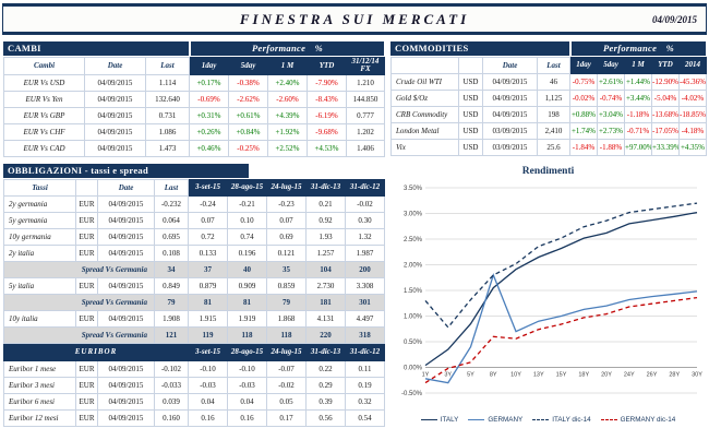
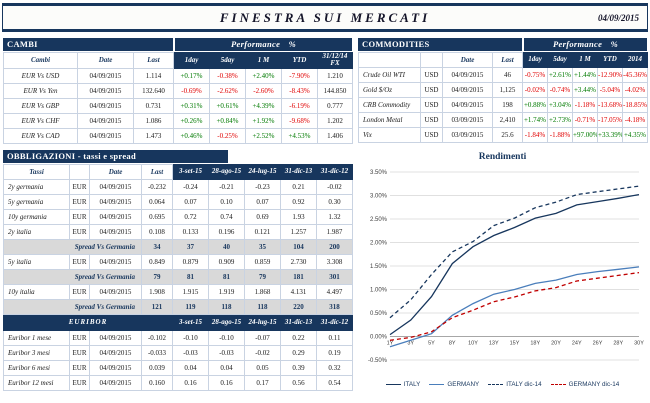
ITALY dic-14/1Y: 1.3% -> 0.4%
GERMANY dic-14/1Y: -0.3% -> -0.1%
GERMANY/3Y: -0.3% -> -0.1%
GERMANY/5Y: 0.4% -> 0.1%
GERMANY/8Y: 1.8% -> 0.5%
GERMANY dic-14/8Y: 0.6% -> 0.4%
